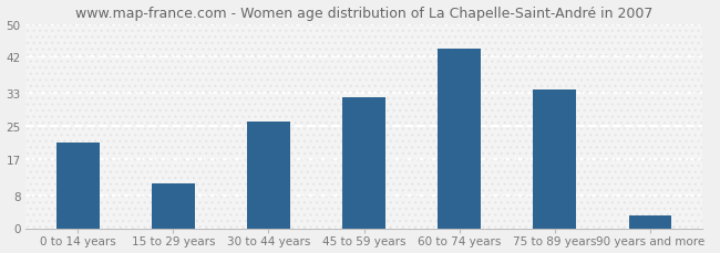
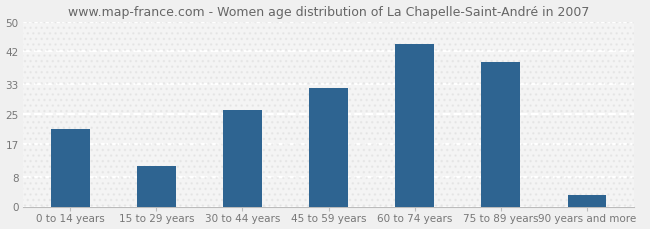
75 to 89 years: 34 -> 39
